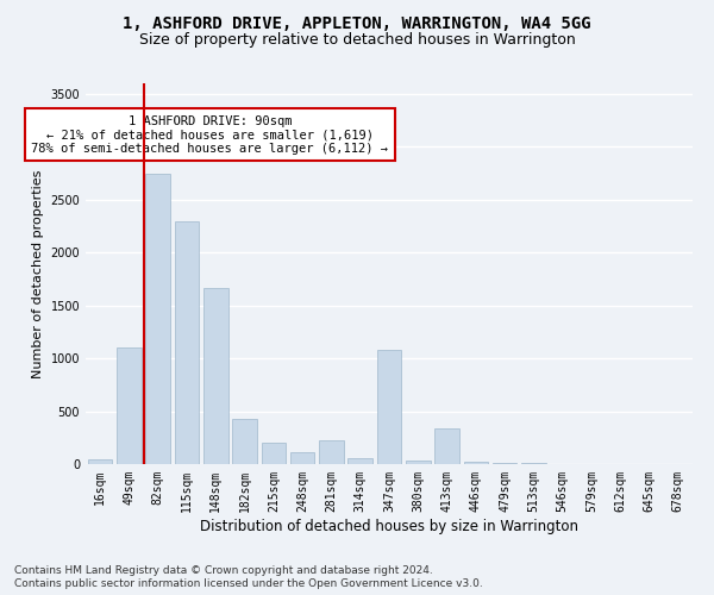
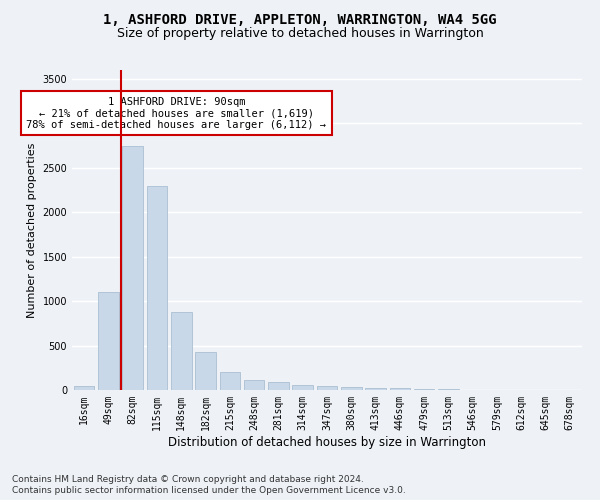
148sqm: 1660 -> 880
281sqm: 220 -> 100
347sqm: 1080 -> 40
413sqm: 340 -> 20
